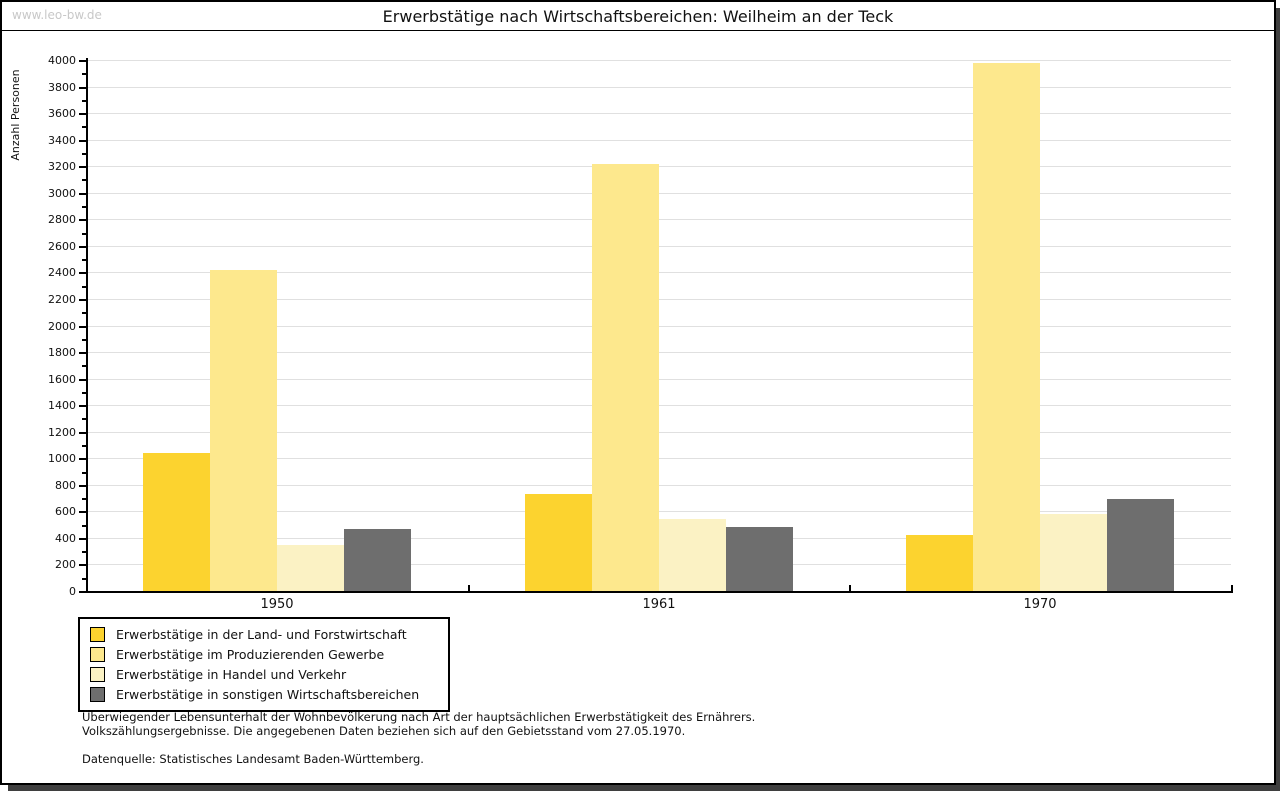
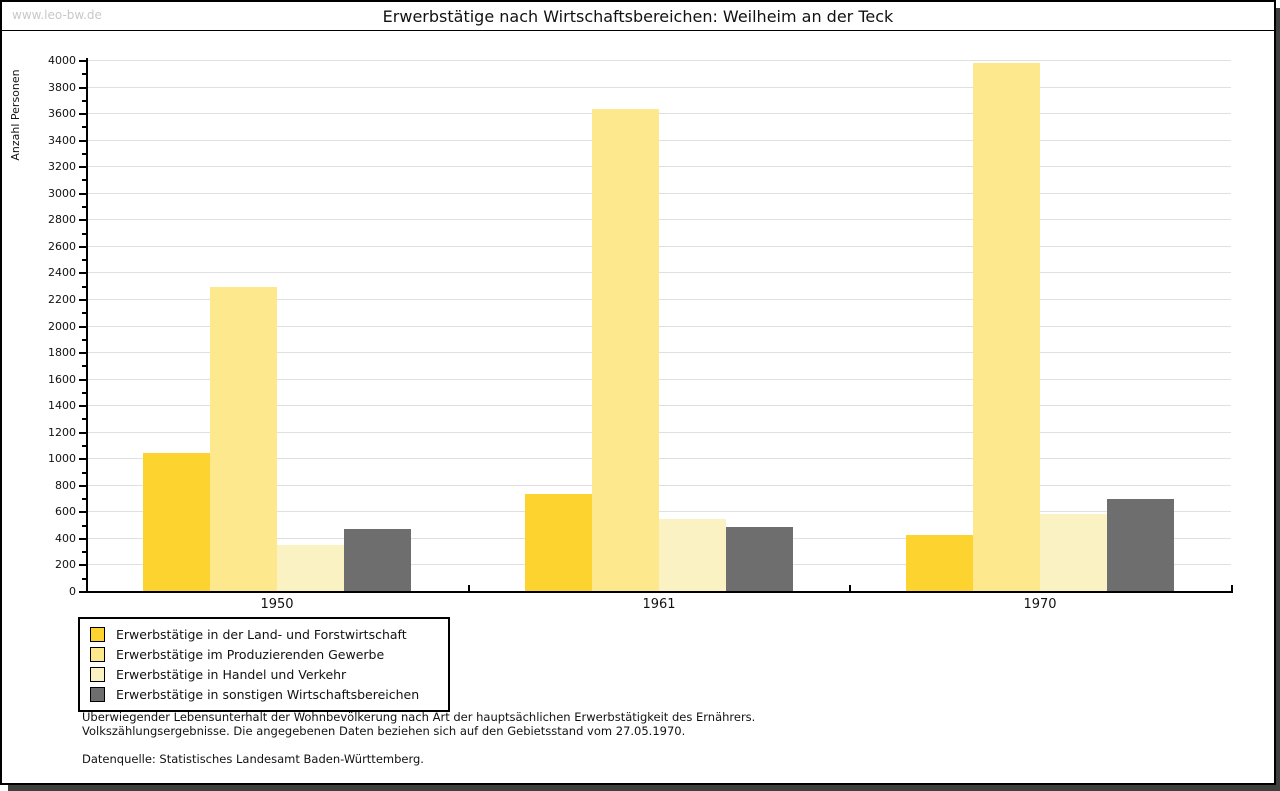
Erwerbstätige im Produzierenden Gewerbe/1950: 2420 -> 2290
Erwerbstätige im Produzierenden Gewerbe/1961: 3220 -> 3630
